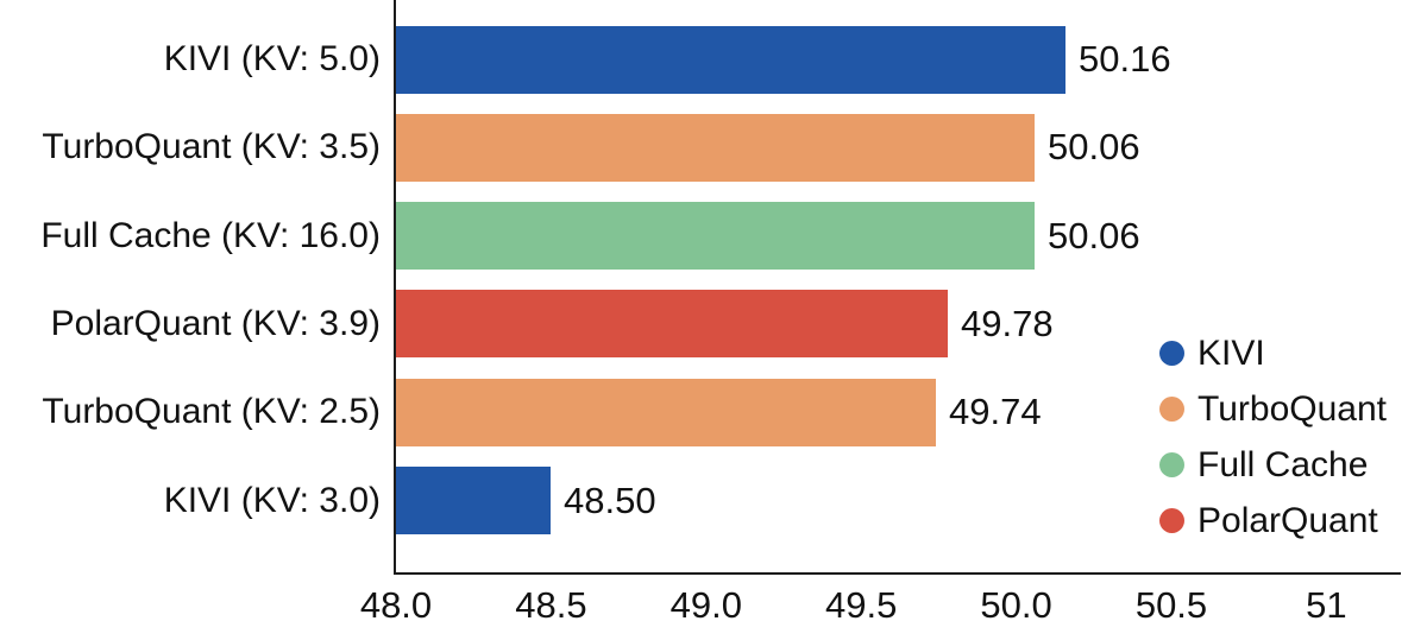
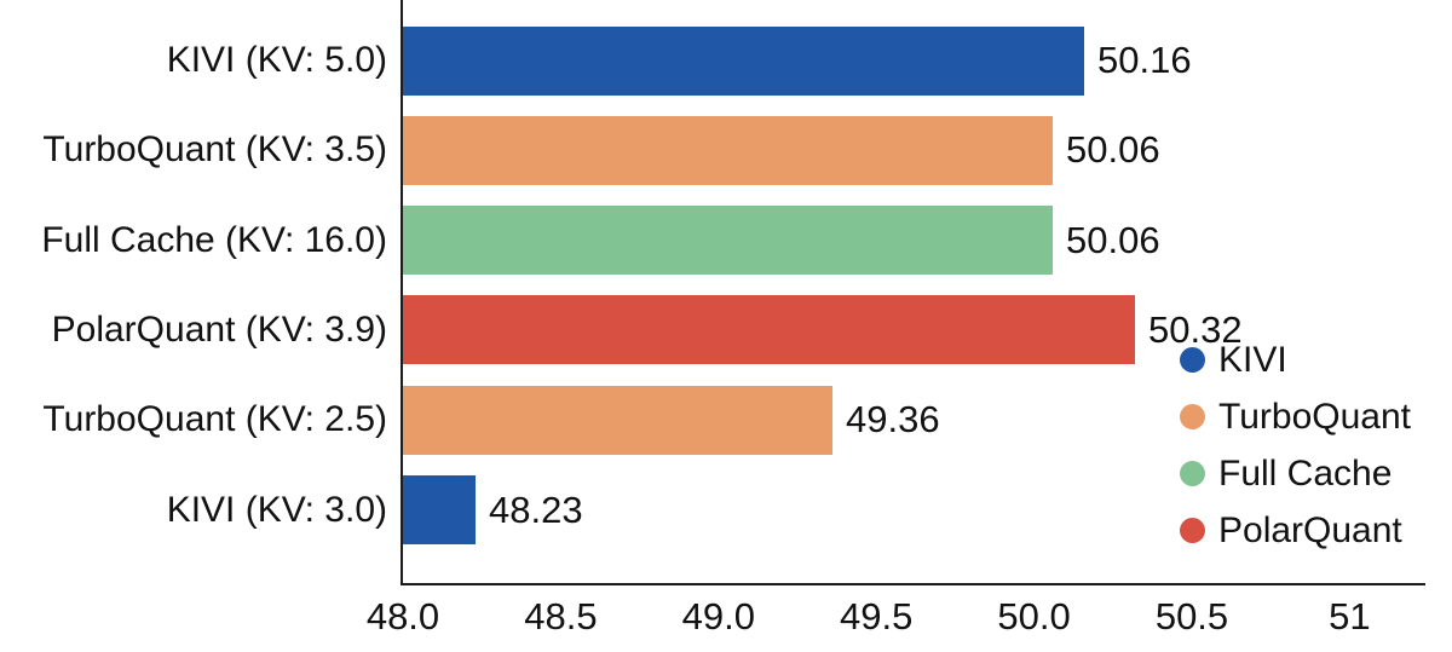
PolarQuant (KV: 3.9): 49.78 -> 50.32
TurboQuant (KV: 2.5): 49.74 -> 49.36
KIVI (KV: 3.0): 48.50 -> 48.23
